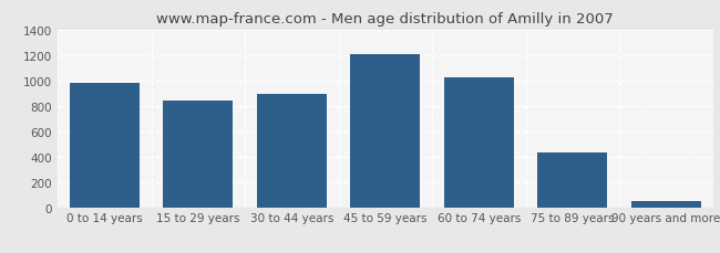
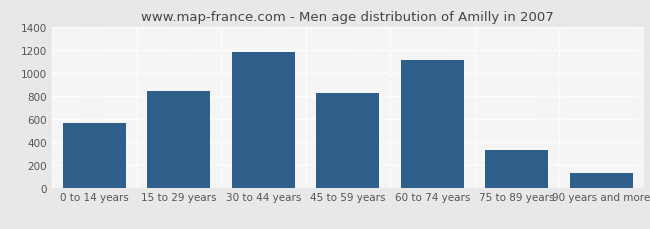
0 to 14 years: 980 -> 560
30 to 44 years: 900 -> 1180
45 to 59 years: 1200 -> 820
60 to 74 years: 1020 -> 1110
75 to 89 years: 430 -> 330
90 years and more: 40 -> 130
